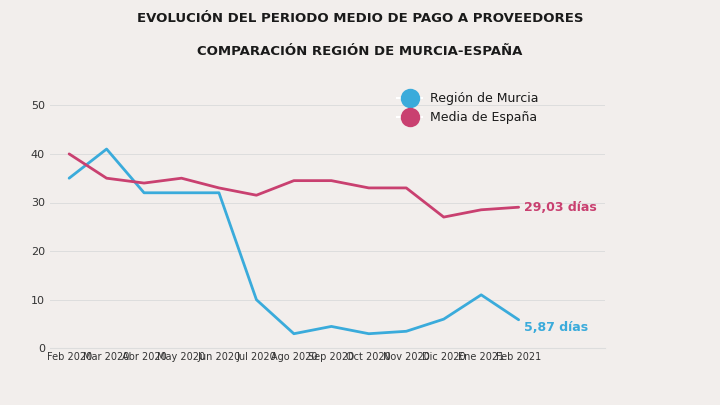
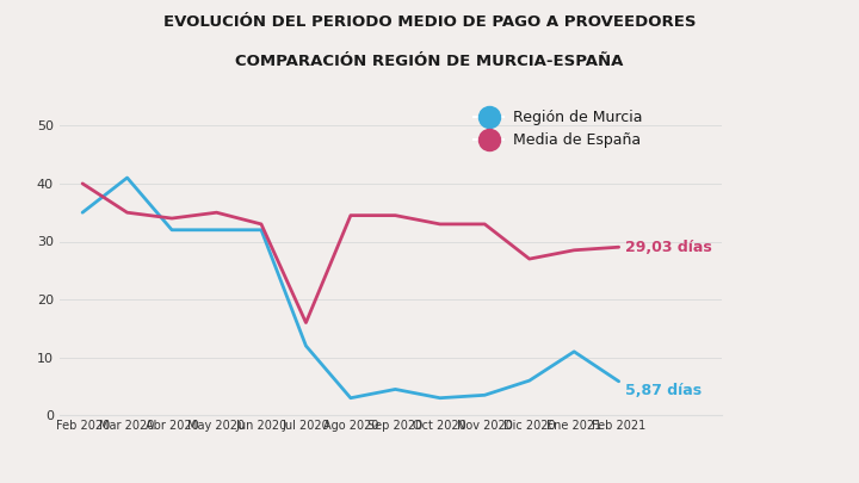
Región de Murcia/Jul 2020: 10.0 -> 12.0
Media de España/Jul 2020: 31.5 -> 16.0
